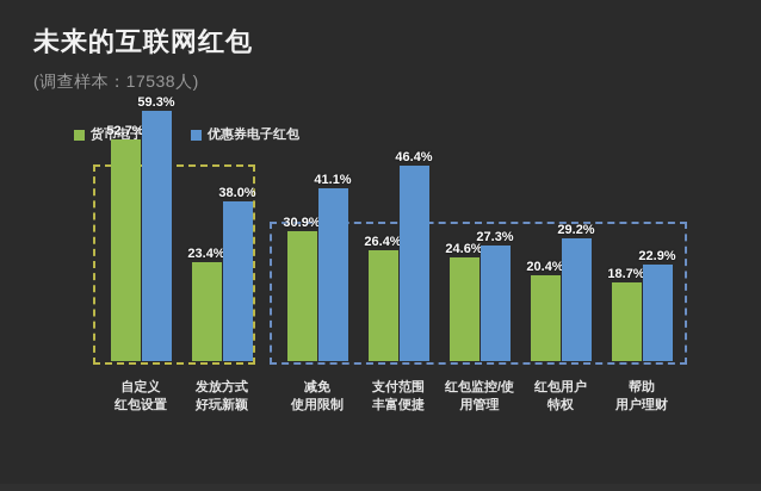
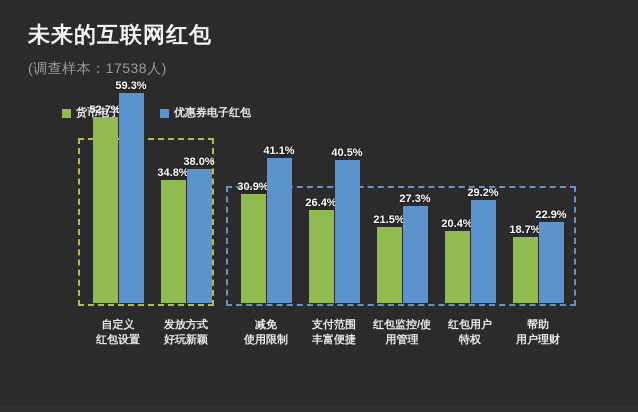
货币电子红包/发放方式 好玩新颖: 23.4% -> 34.8%
优惠券电子红包/支付范围 丰富便捷: 46.4% -> 40.5%
货币电子红包/红包监控/使 用管理: 24.6% -> 21.5%
